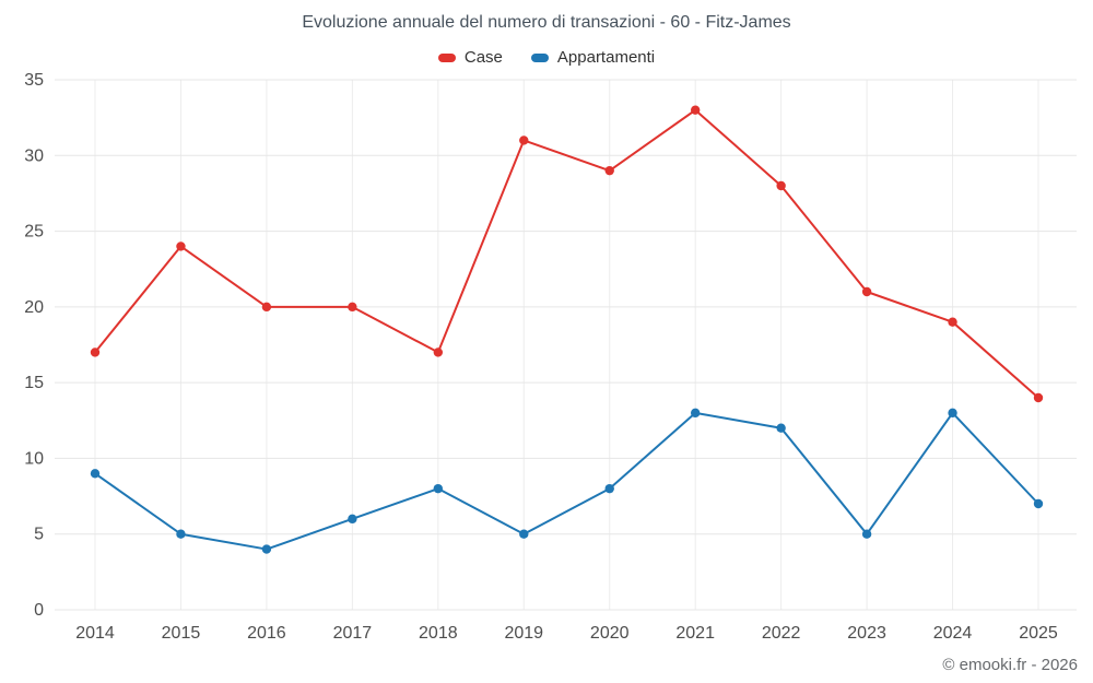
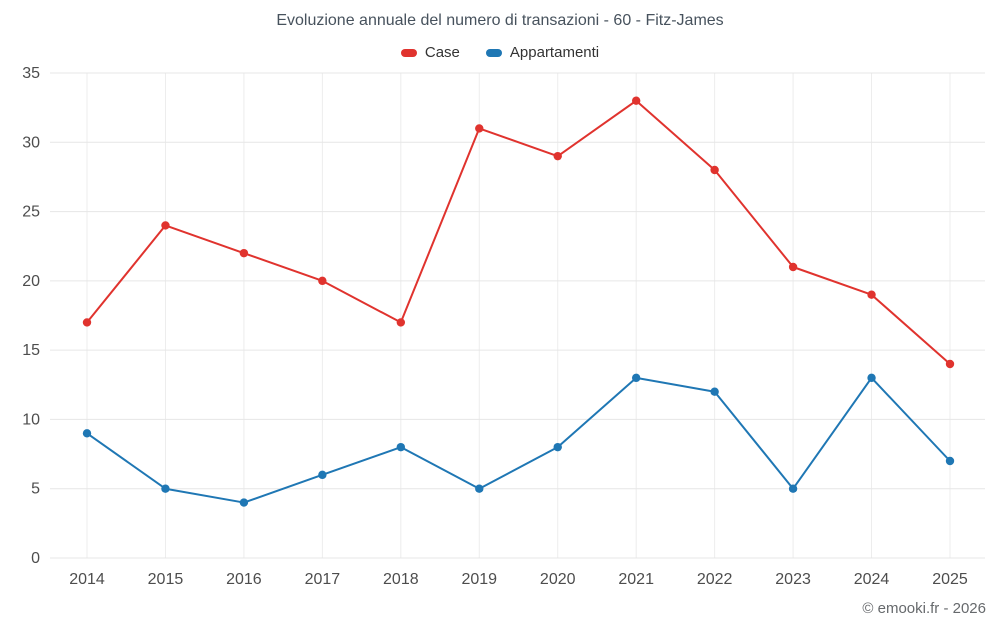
Case/2016: 20 -> 22
